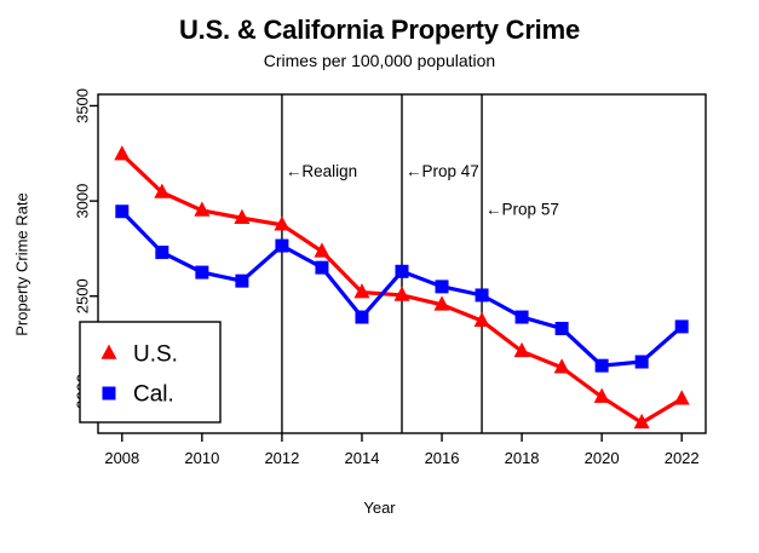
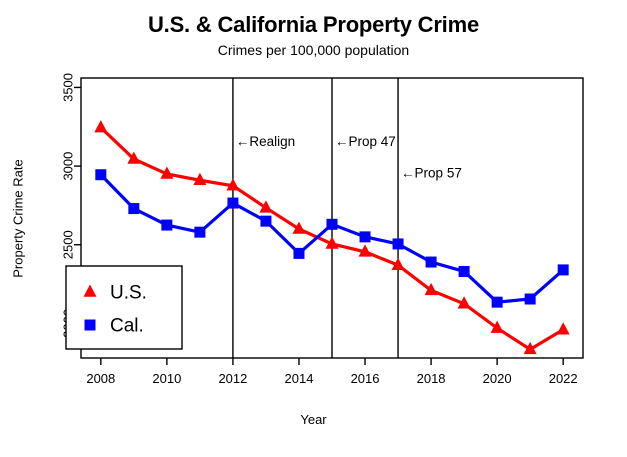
U.S./2014: 2520 -> 2600
Cal./2014: 2390 -> 2440
